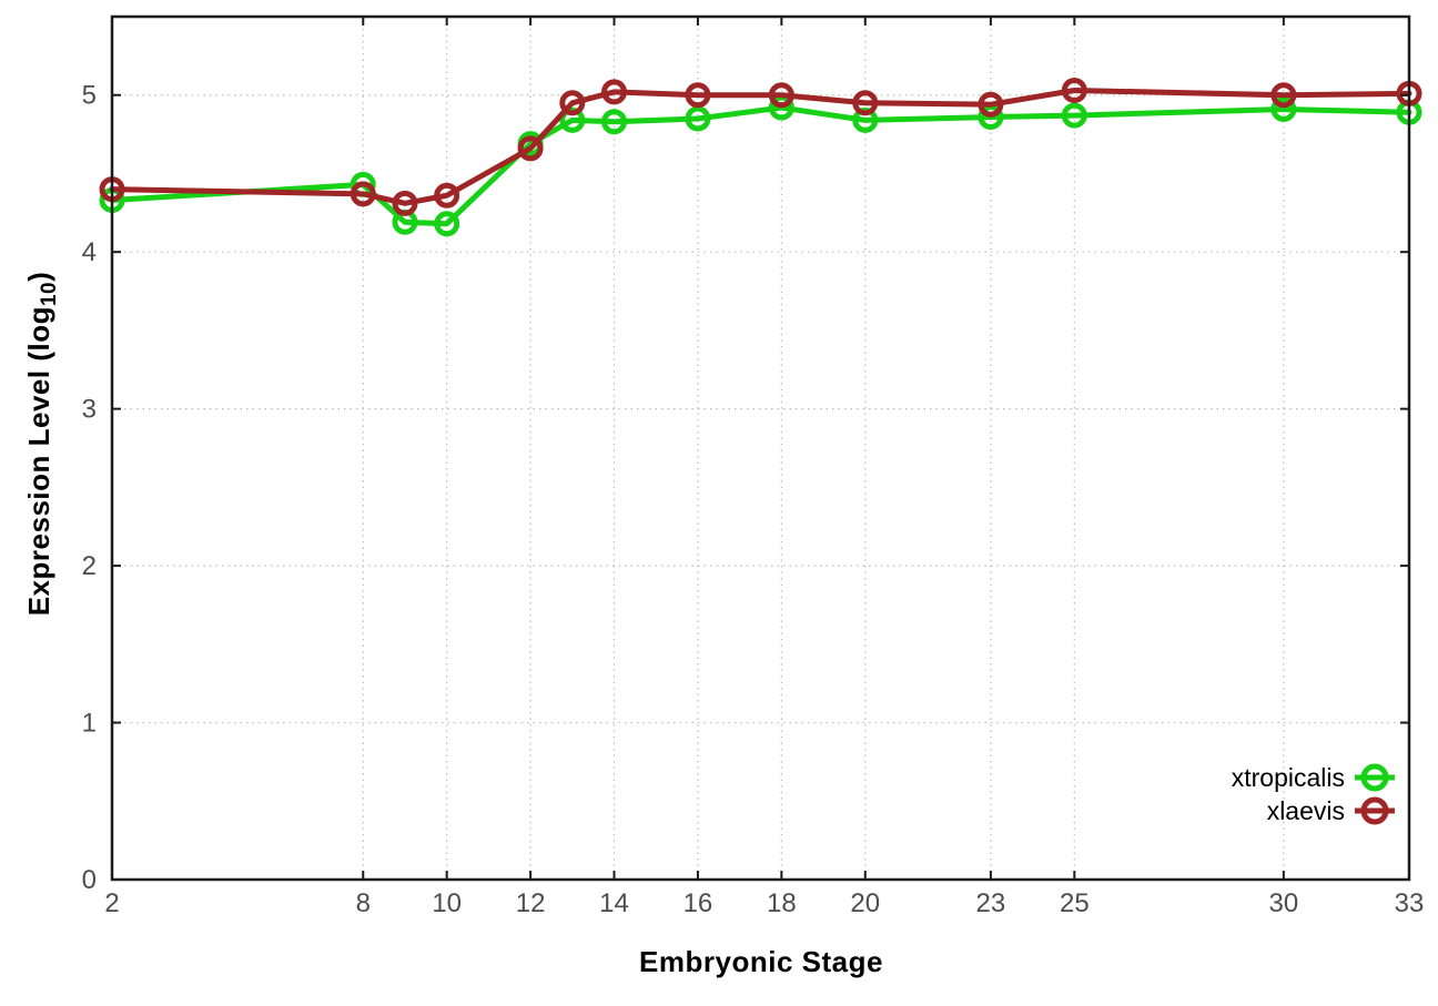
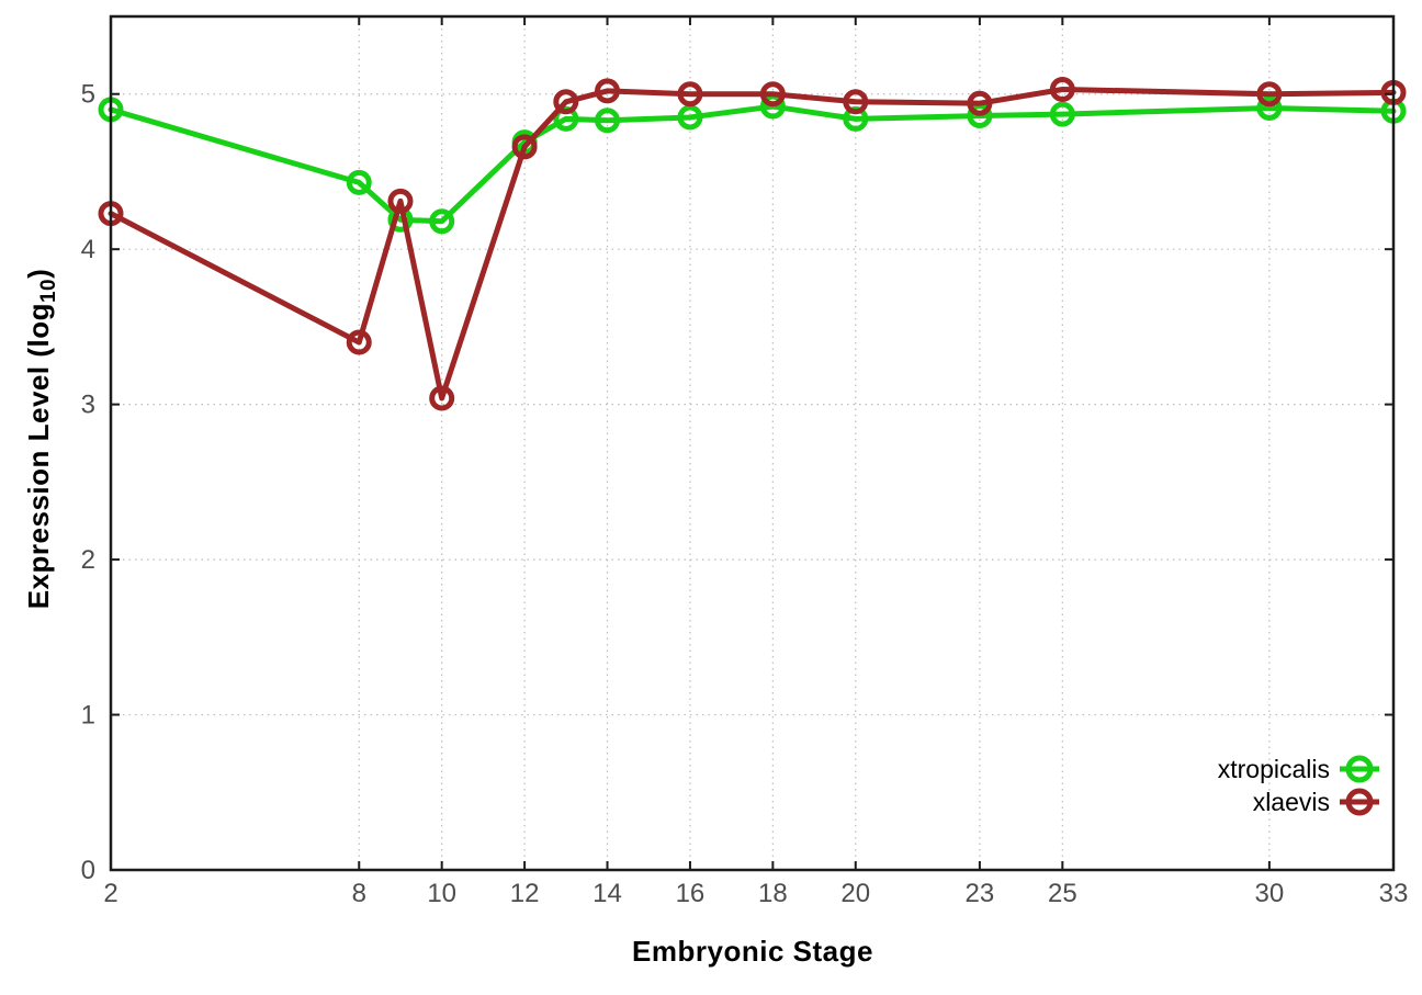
xtropicalis/2: 4.33 -> 4.90
xlaevis/2: 4.40 -> 4.23
xlaevis/8: 4.37 -> 3.40
xlaevis/10: 4.36 -> 3.04
